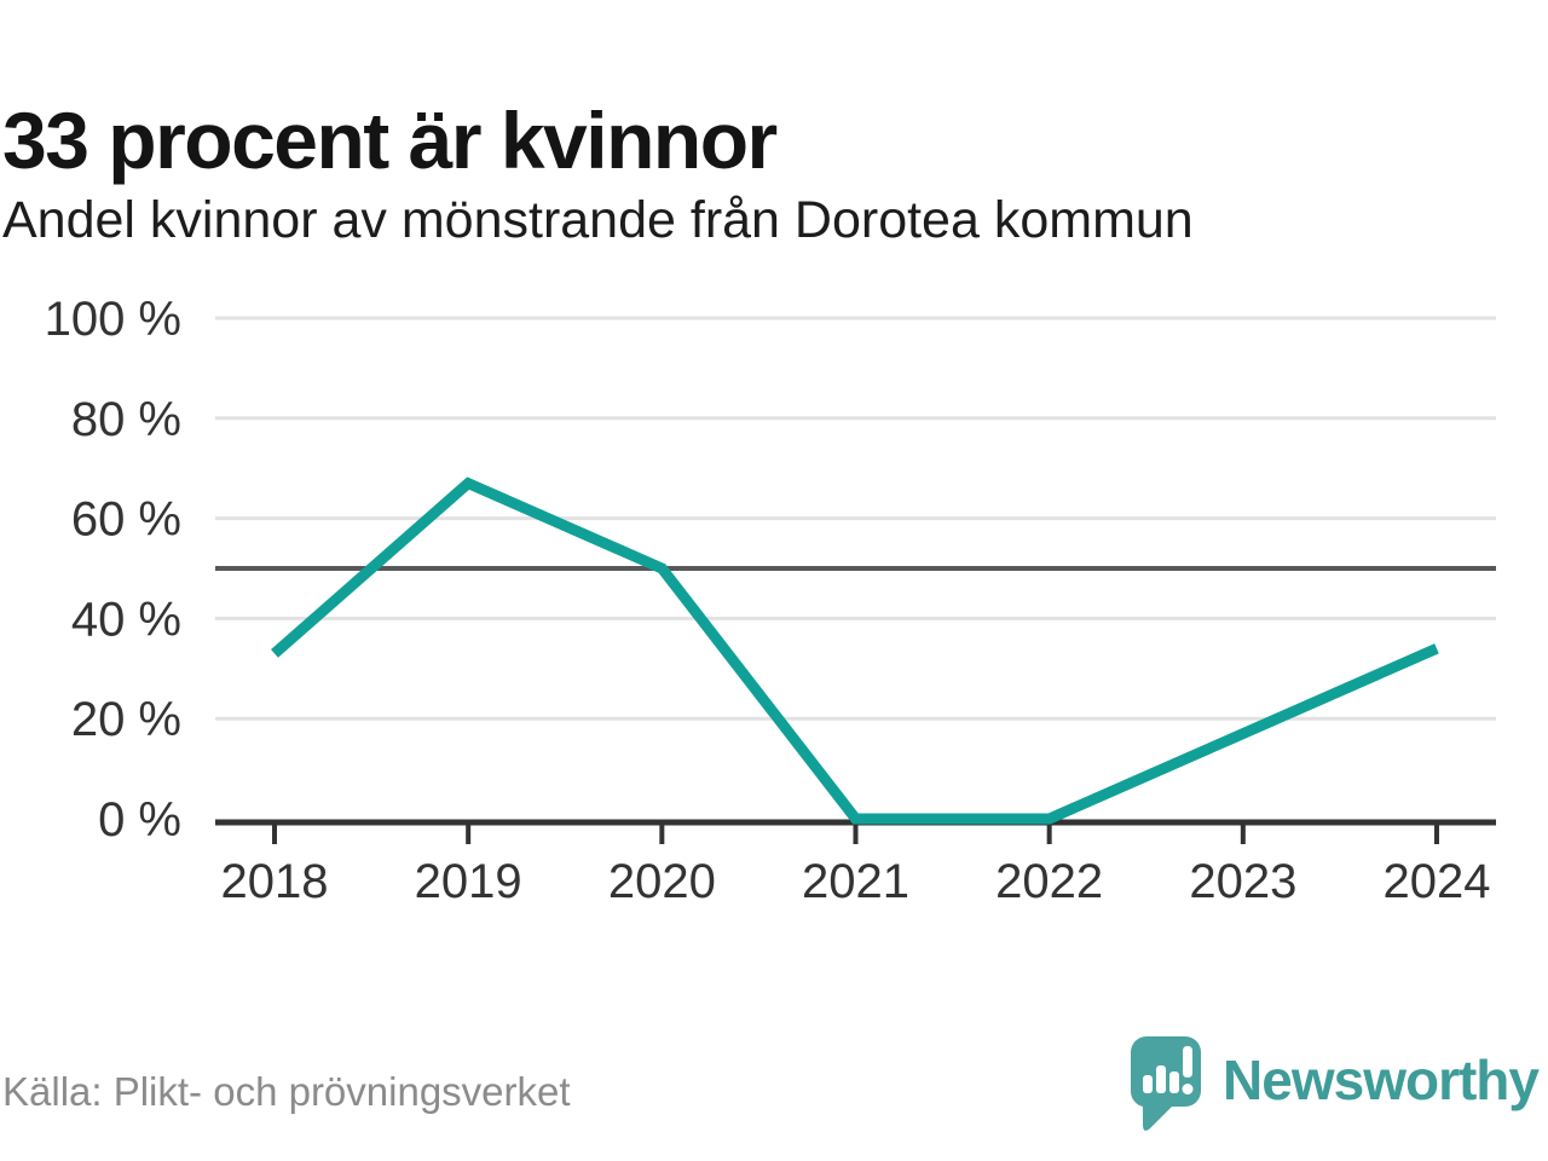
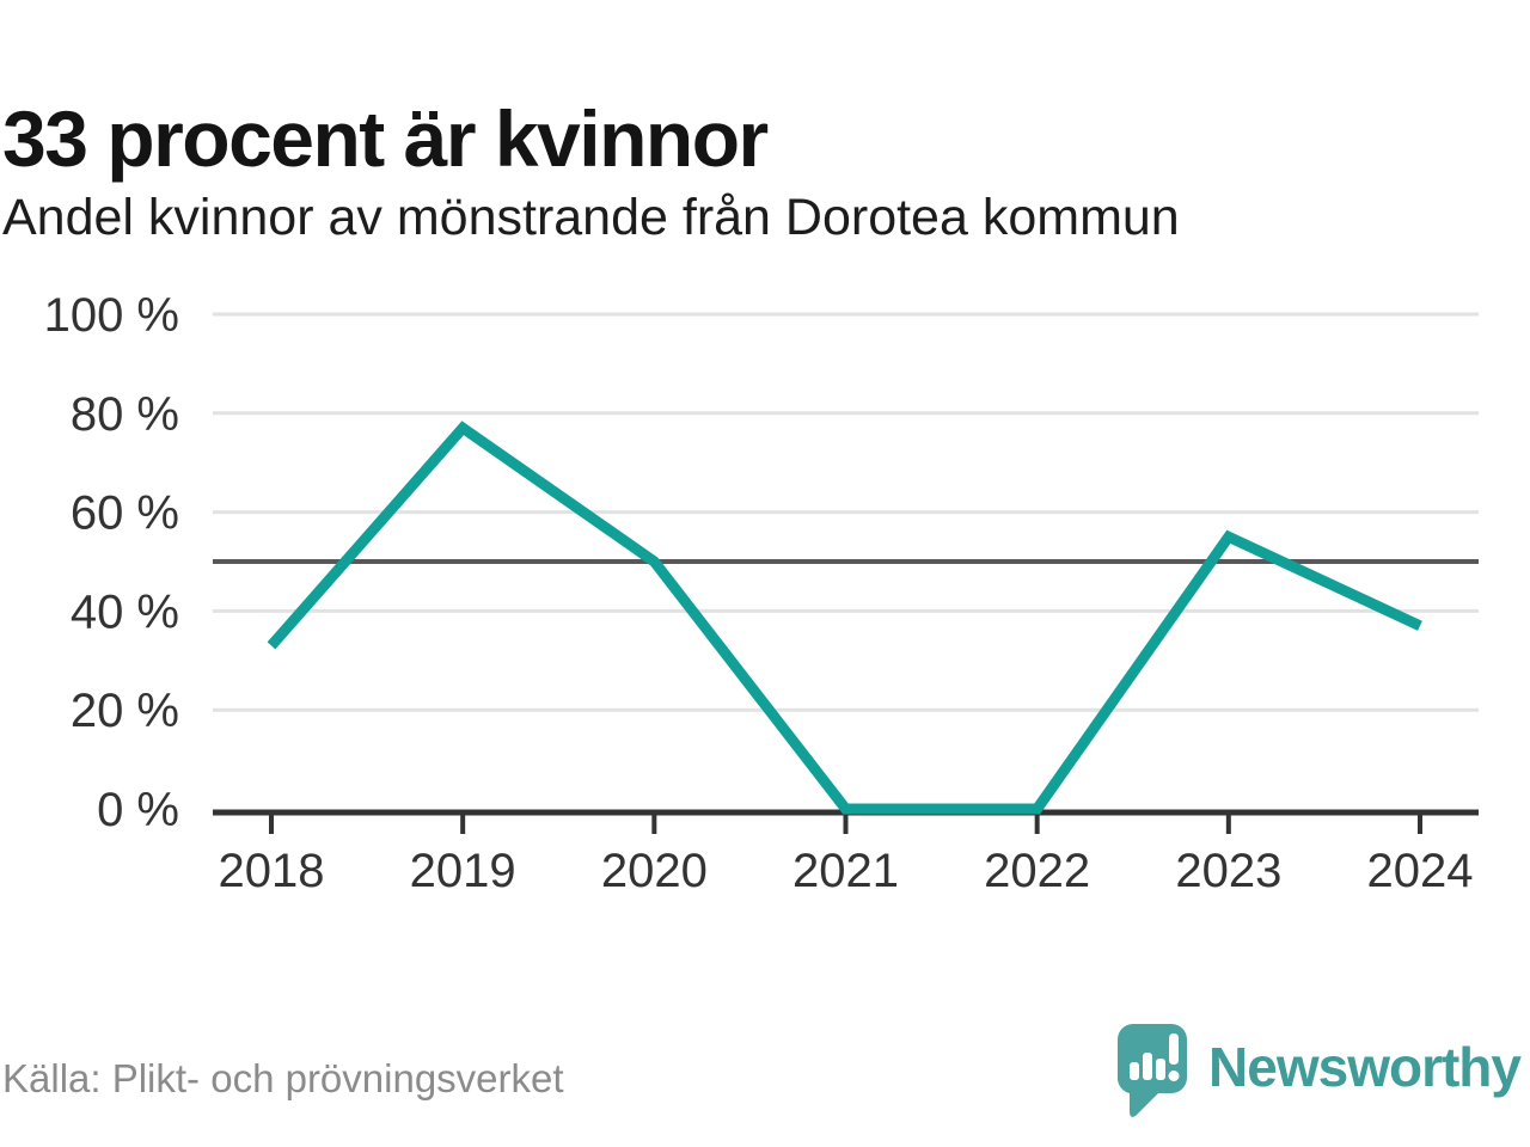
2019: 67% -> 77%
2023: 17% -> 55%
2024: 34% -> 37%
